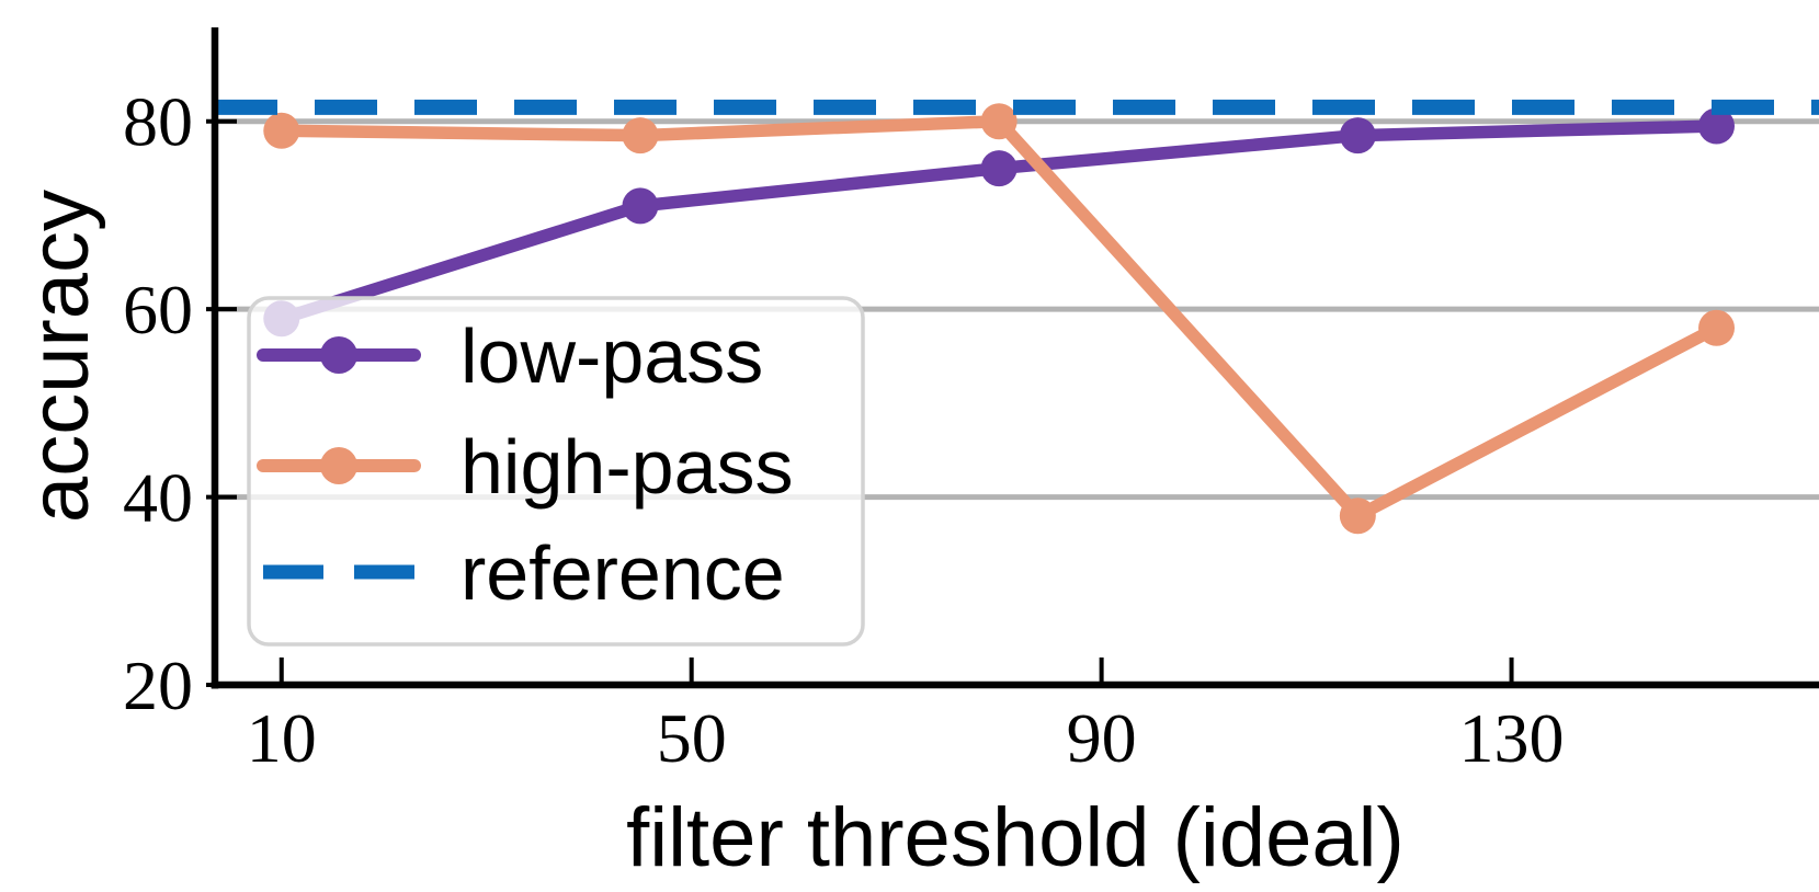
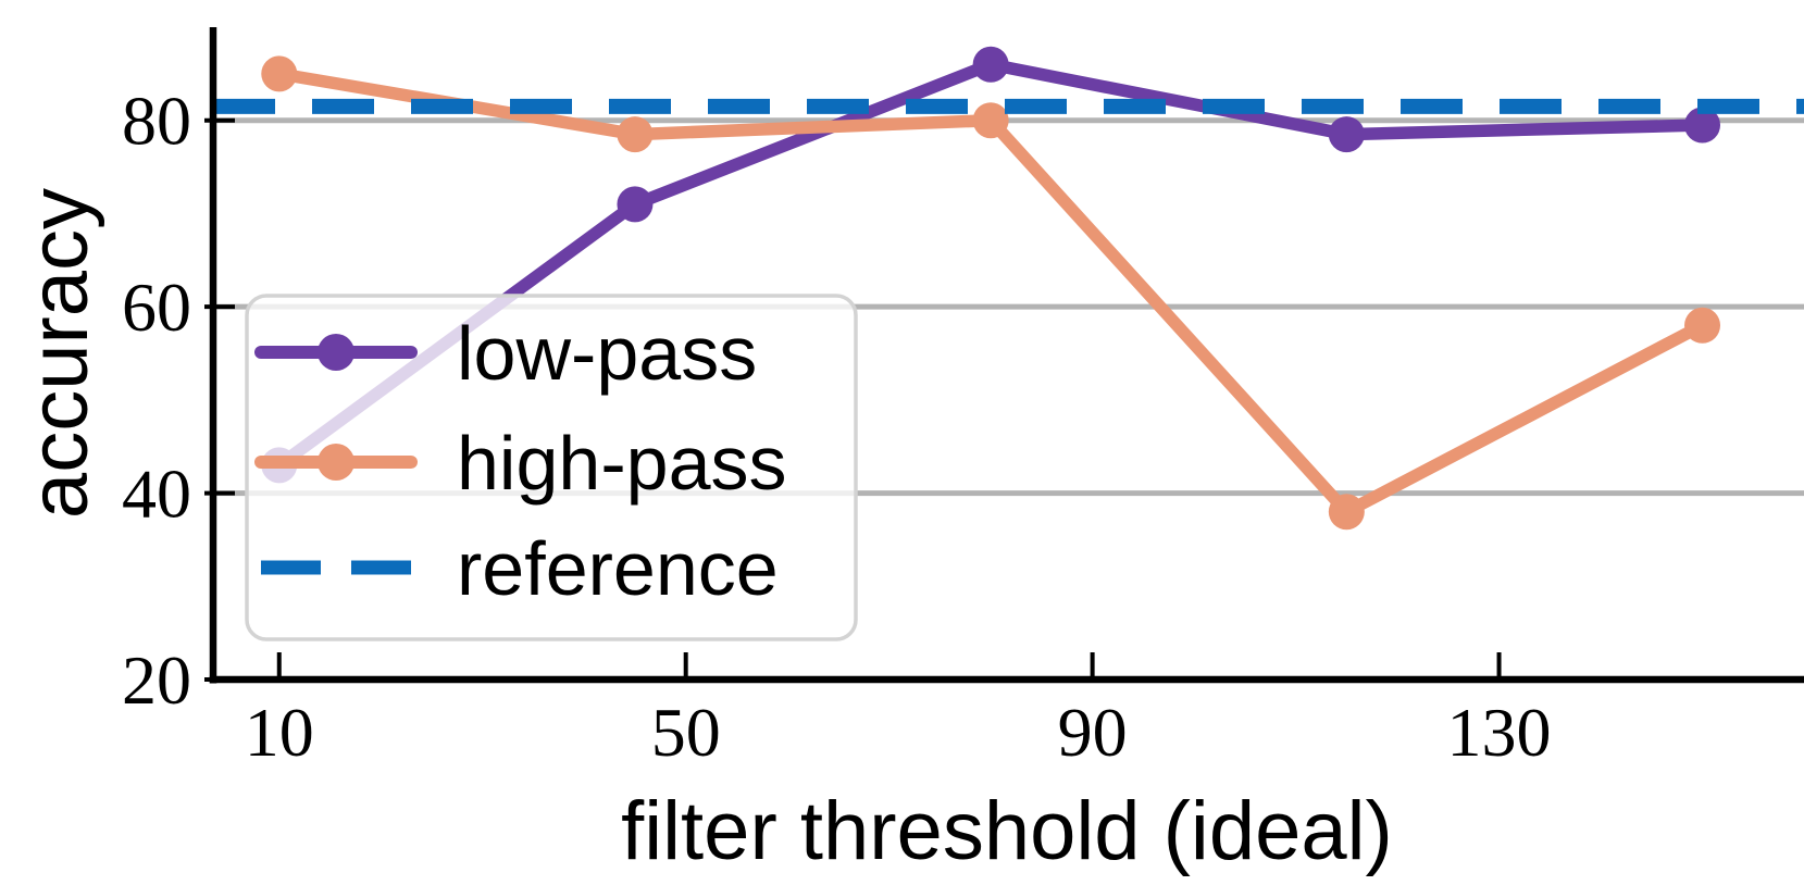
low-pass/10: 59 -> 43
high-pass/10: 79 -> 85
low-pass/80: 75 -> 86
